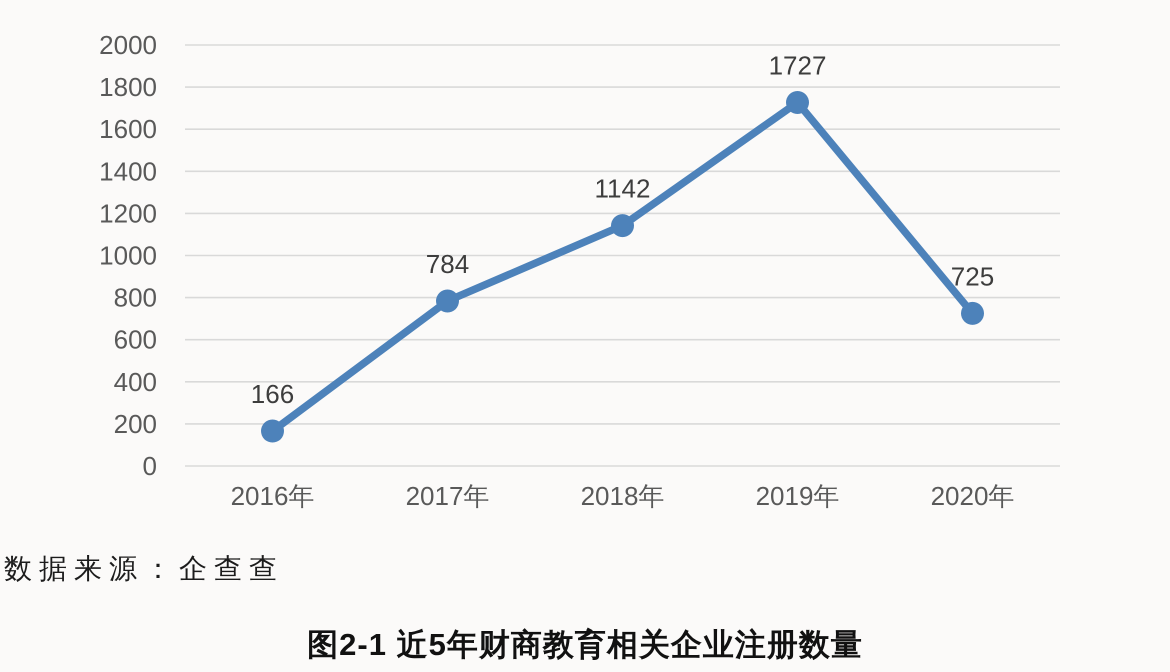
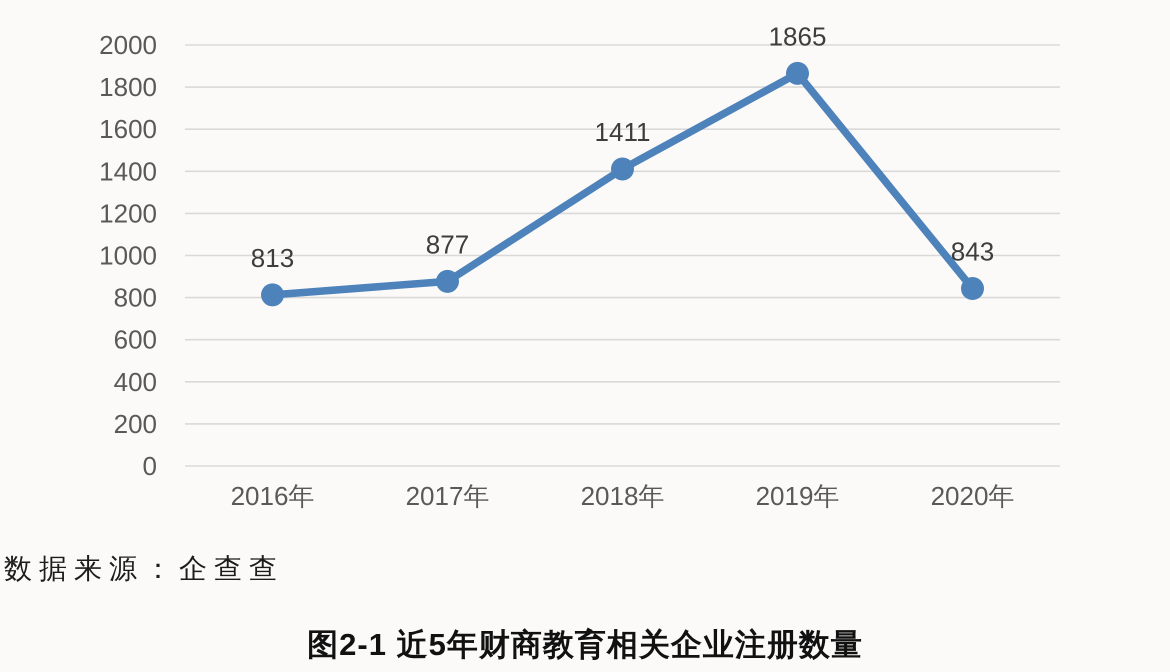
2016年: 166 -> 813
2017年: 784 -> 877
2018年: 1142 -> 1411
2019年: 1727 -> 1865
2020年: 725 -> 843
